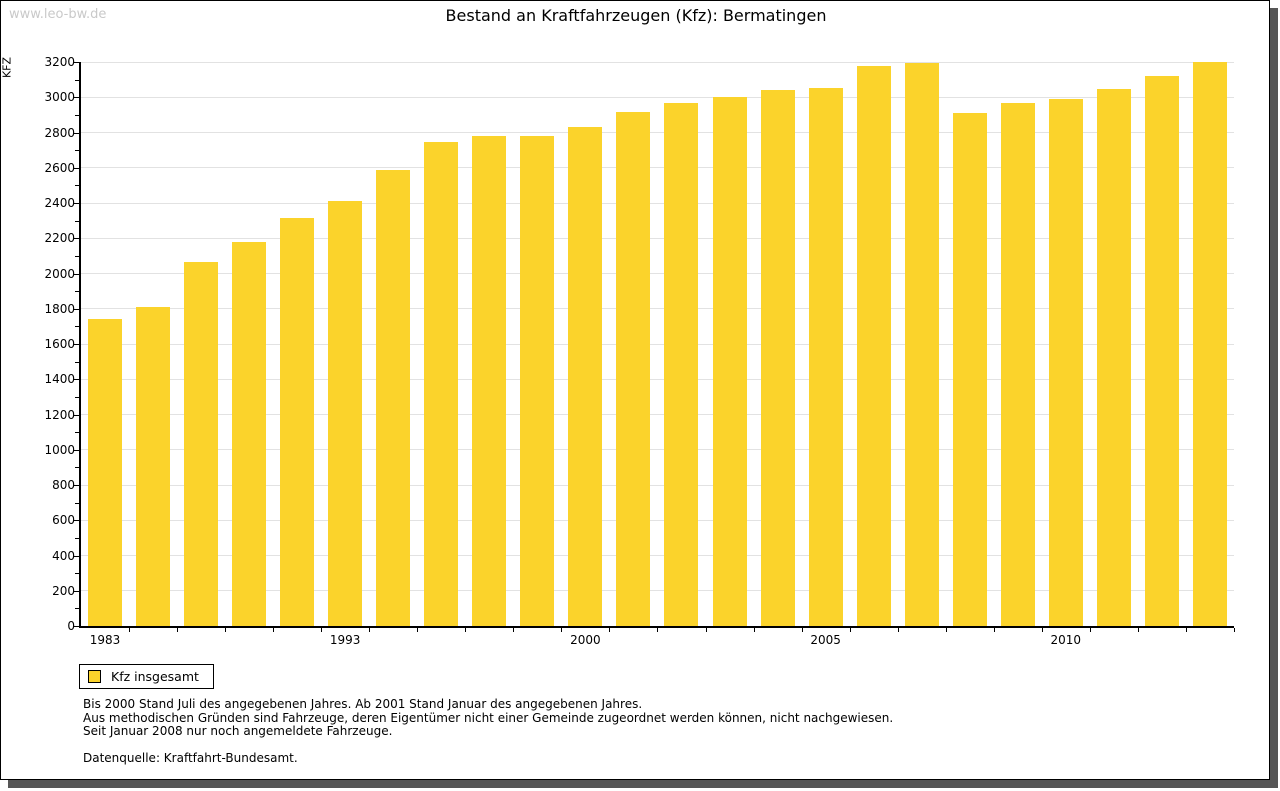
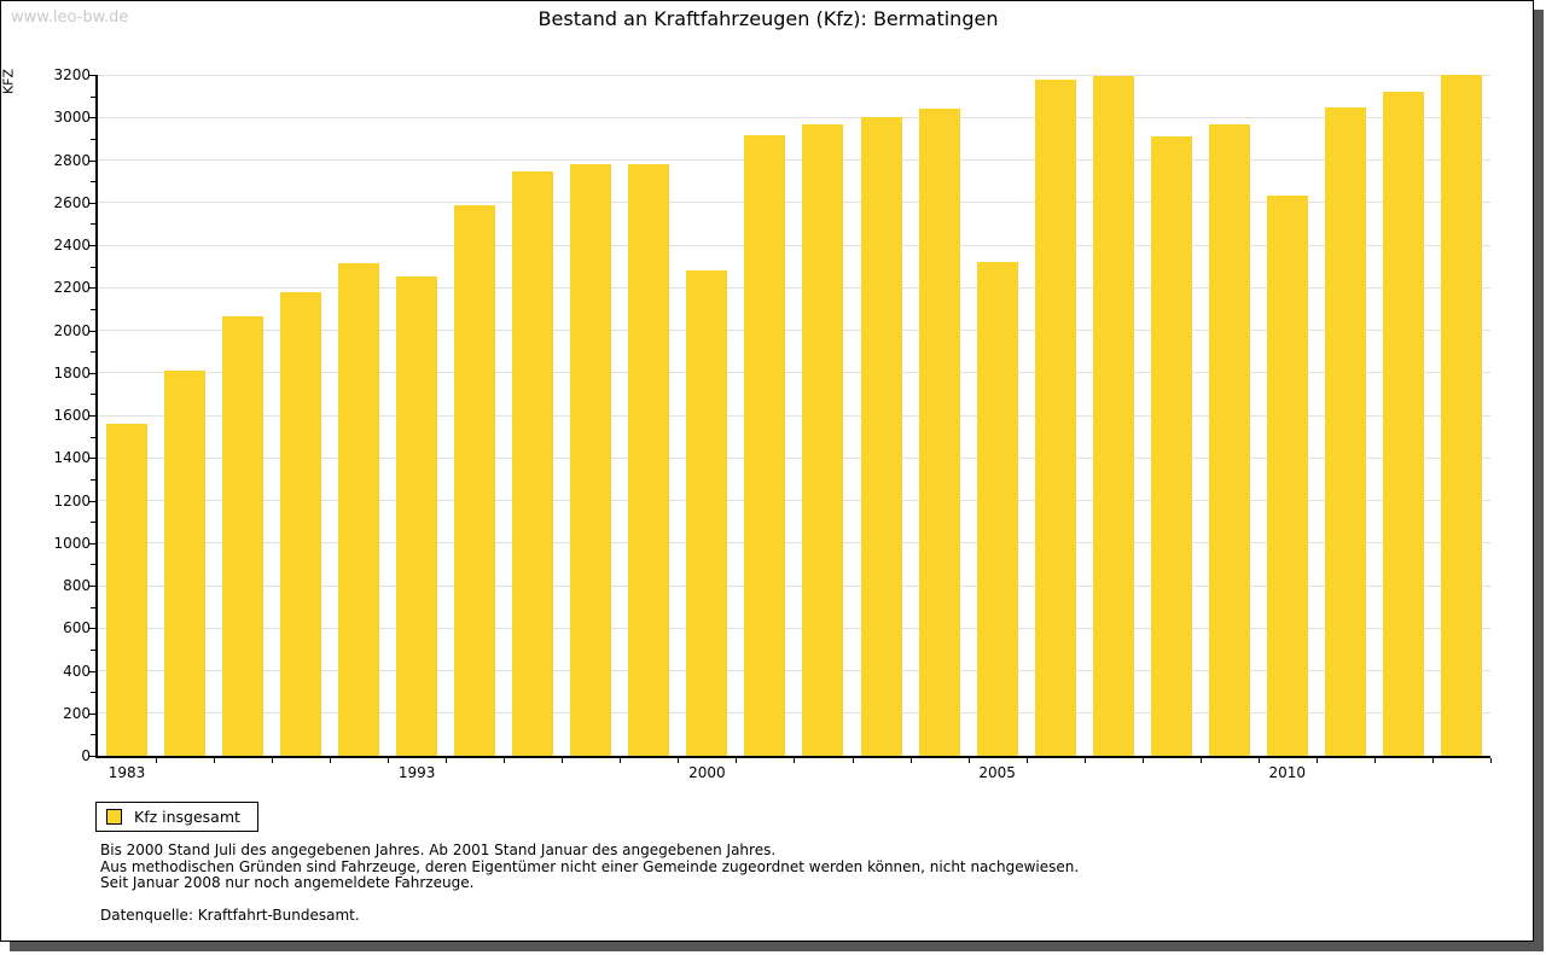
1983: 1740 -> 1560
1993: 2410 -> 2250
2000: 2830 -> 2280
2005: 3050 -> 2320
2010: 2990 -> 2630
